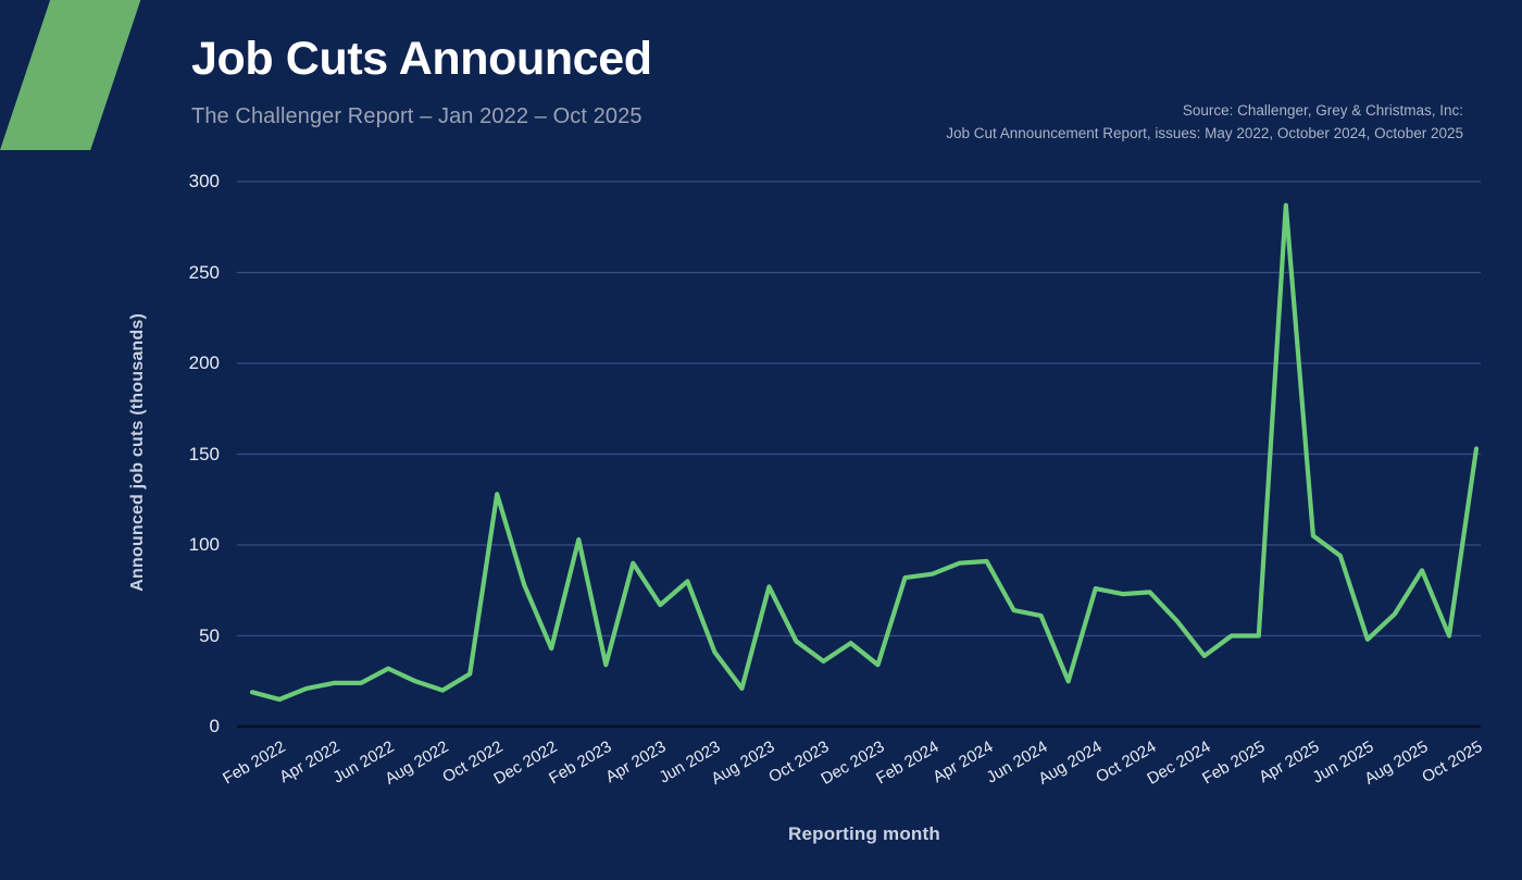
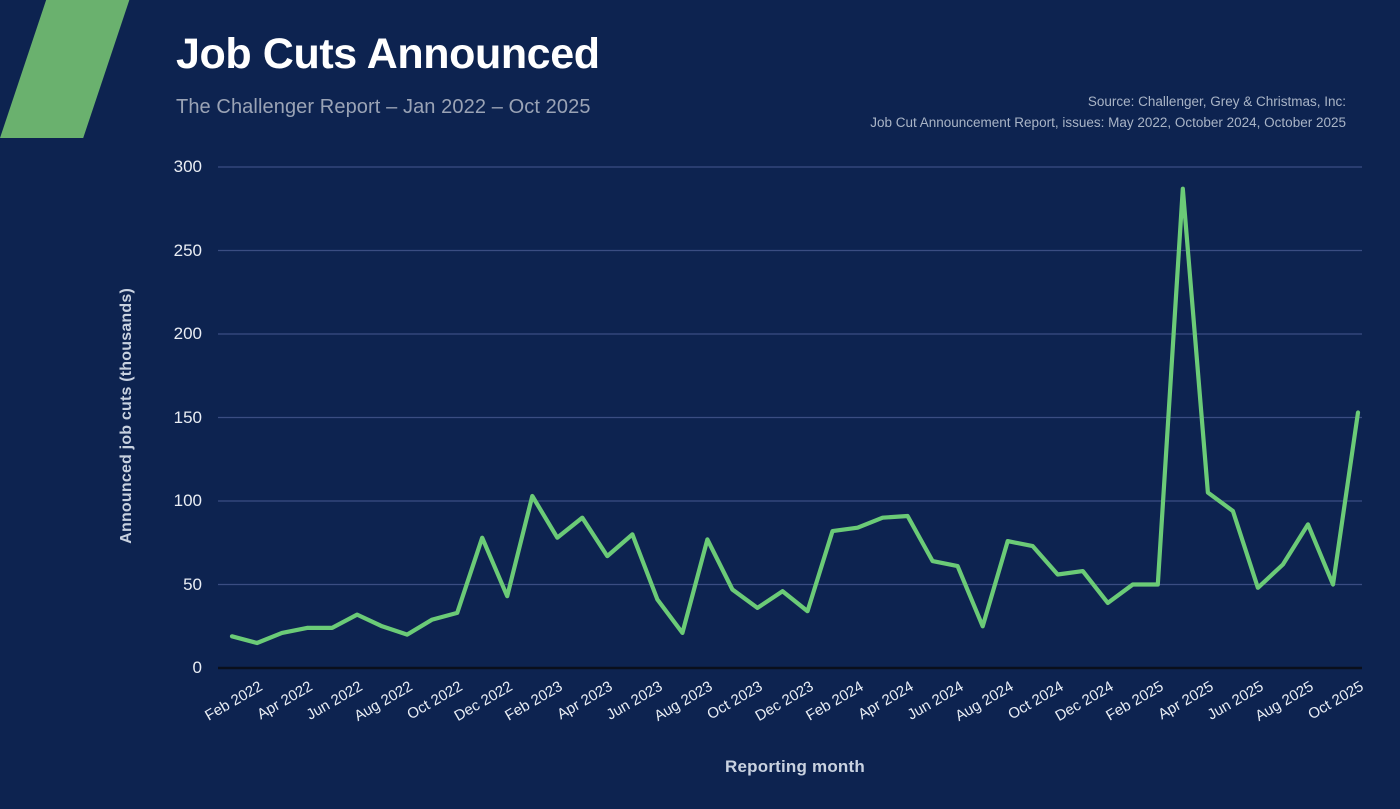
Oct 2022: 128 -> 33
Feb 2023: 34 -> 78
Oct 2024: 74 -> 56
